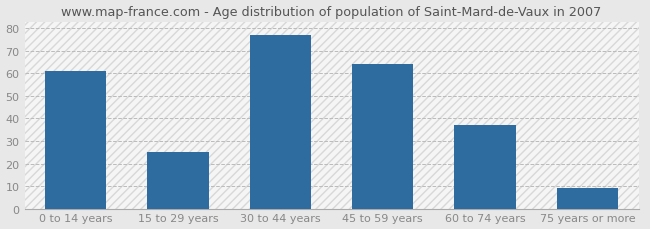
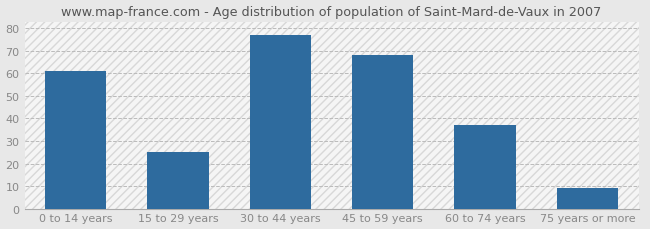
45 to 59 years: 64 -> 68
